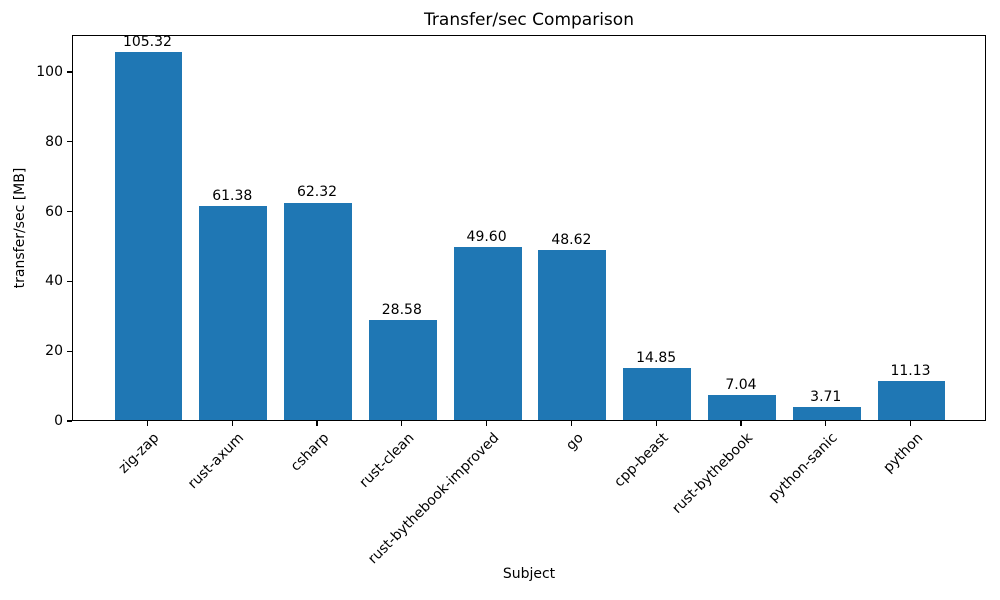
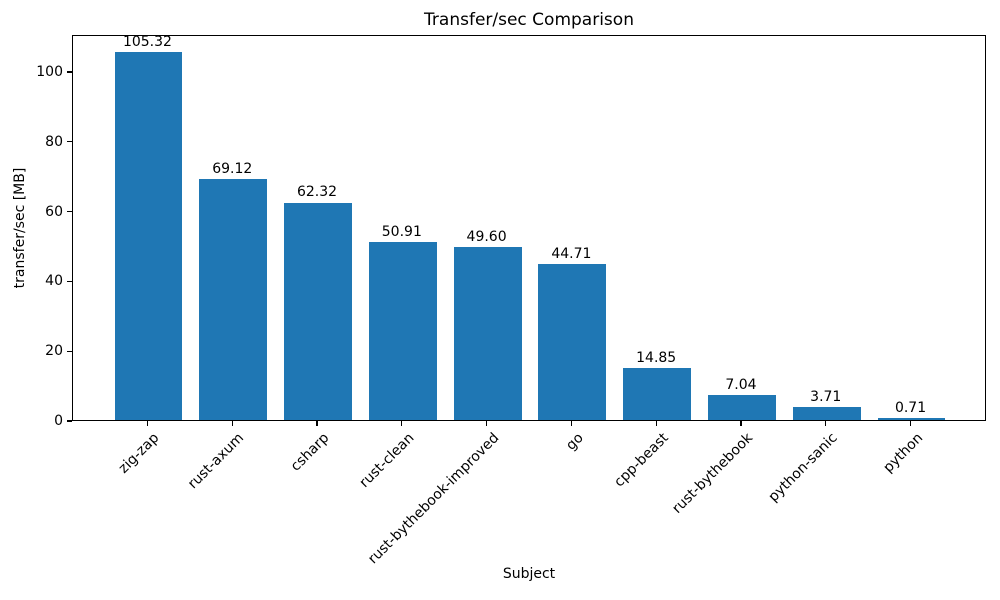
rust-axum: 61.38 -> 69.12
rust-clean: 28.58 -> 50.91
go: 48.62 -> 44.71
python: 11.13 -> 0.71
